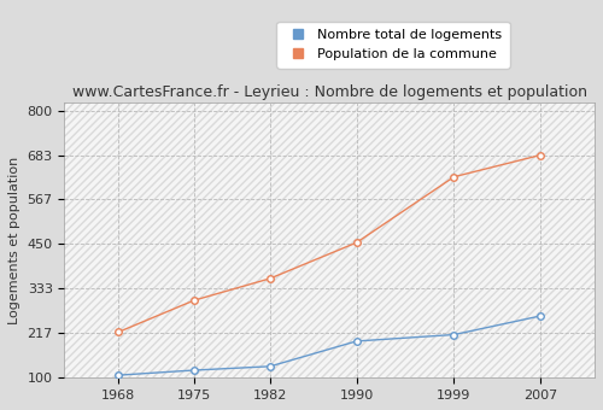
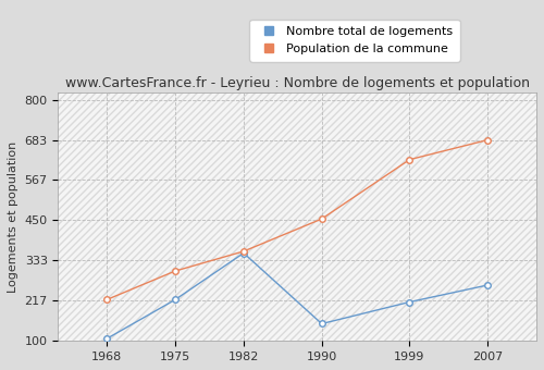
Nombre total de logements/1975: 120 -> 220
Nombre total de logements/1982: 130 -> 355
Nombre total de logements/1990: 196 -> 150
